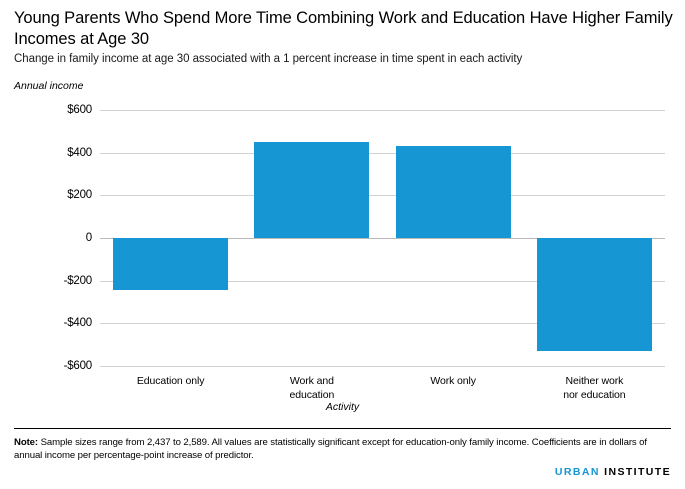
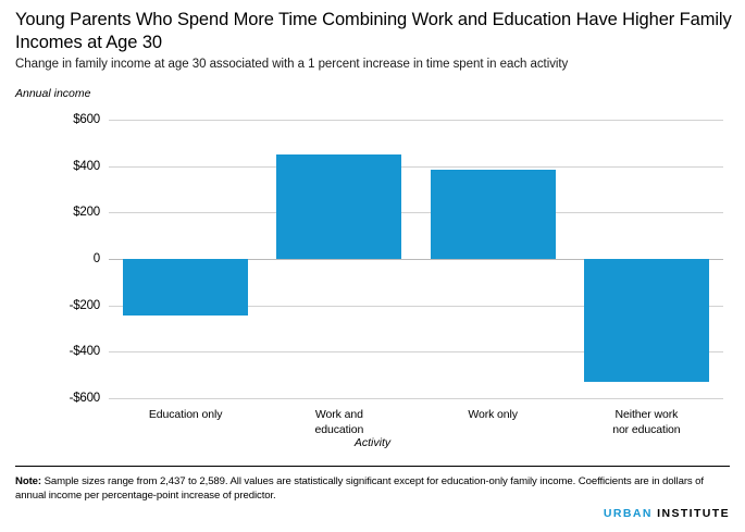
Work only: $430 -> $380
